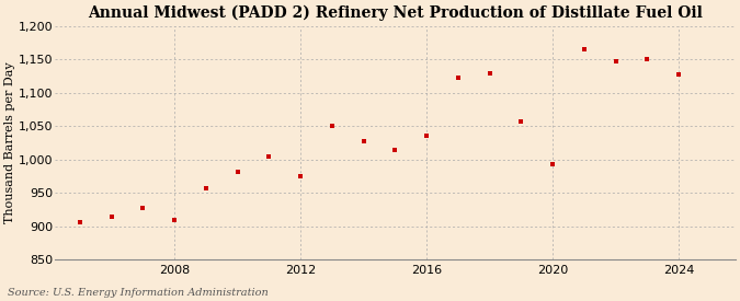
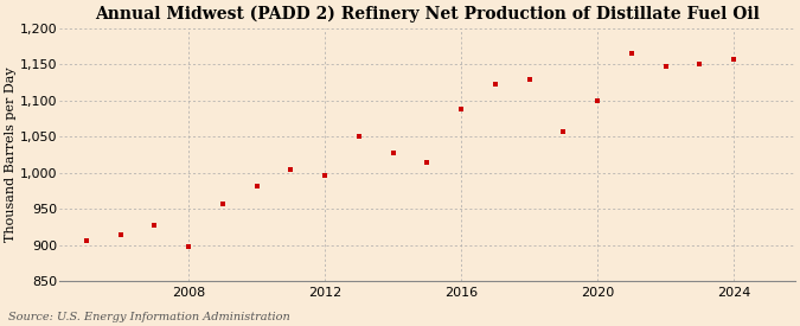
2008: 910 -> 898
2012: 976 -> 997
2016: 1,036 -> 1,088
2020: 994 -> 1,100
2024: 1,128 -> 1,157
